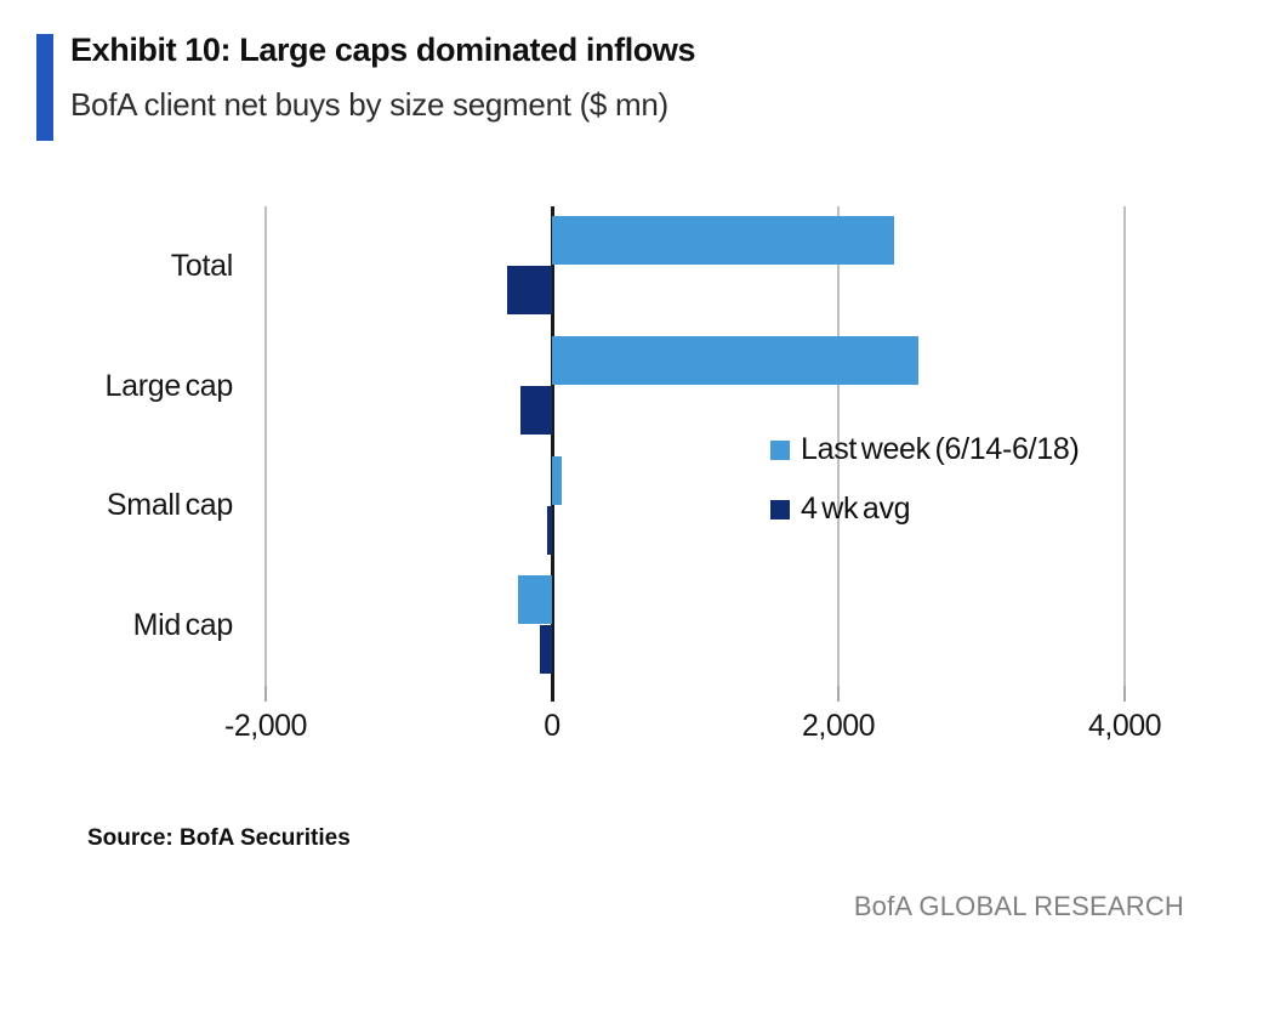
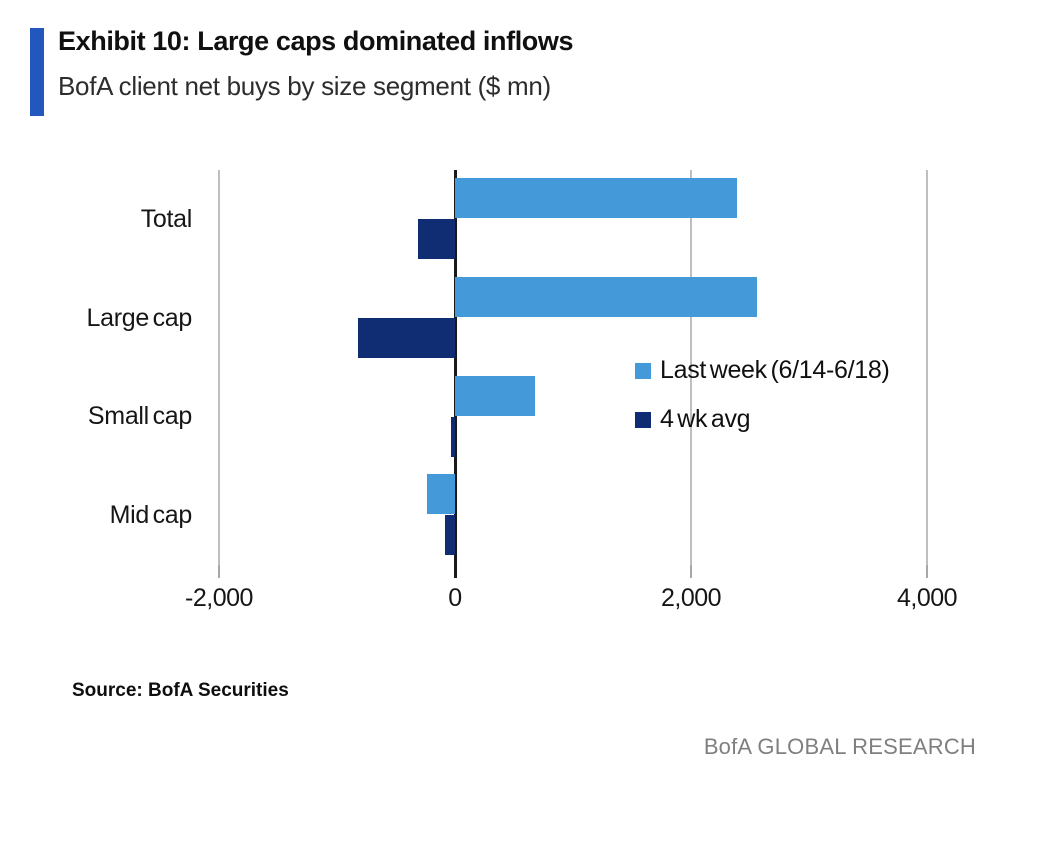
4 wk avg/Large cap: -220 -> -820
Last week (6/14-6/18)/Small cap: 70 -> 680
